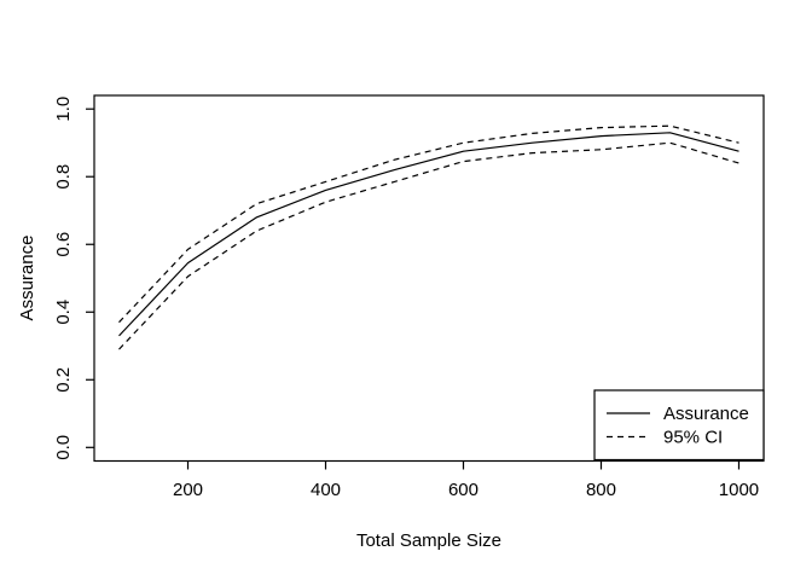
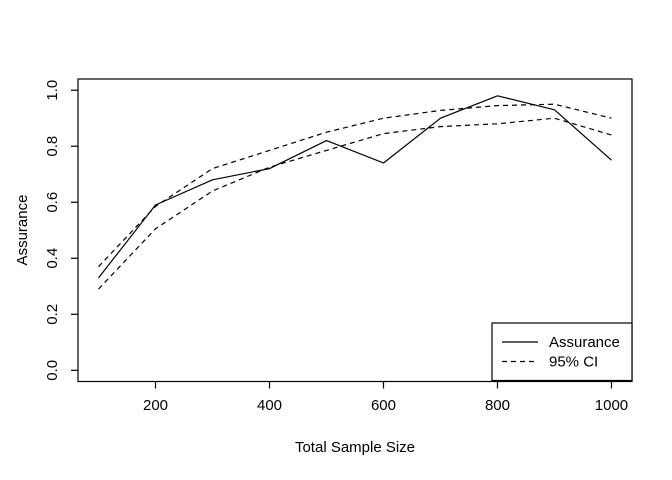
Assurance/200: 0.55 -> 0.59
Assurance/400: 0.76 -> 0.72
Assurance/600: 0.88 -> 0.74
Assurance/800: 0.92 -> 0.98
Assurance/1000: 0.88 -> 0.75
